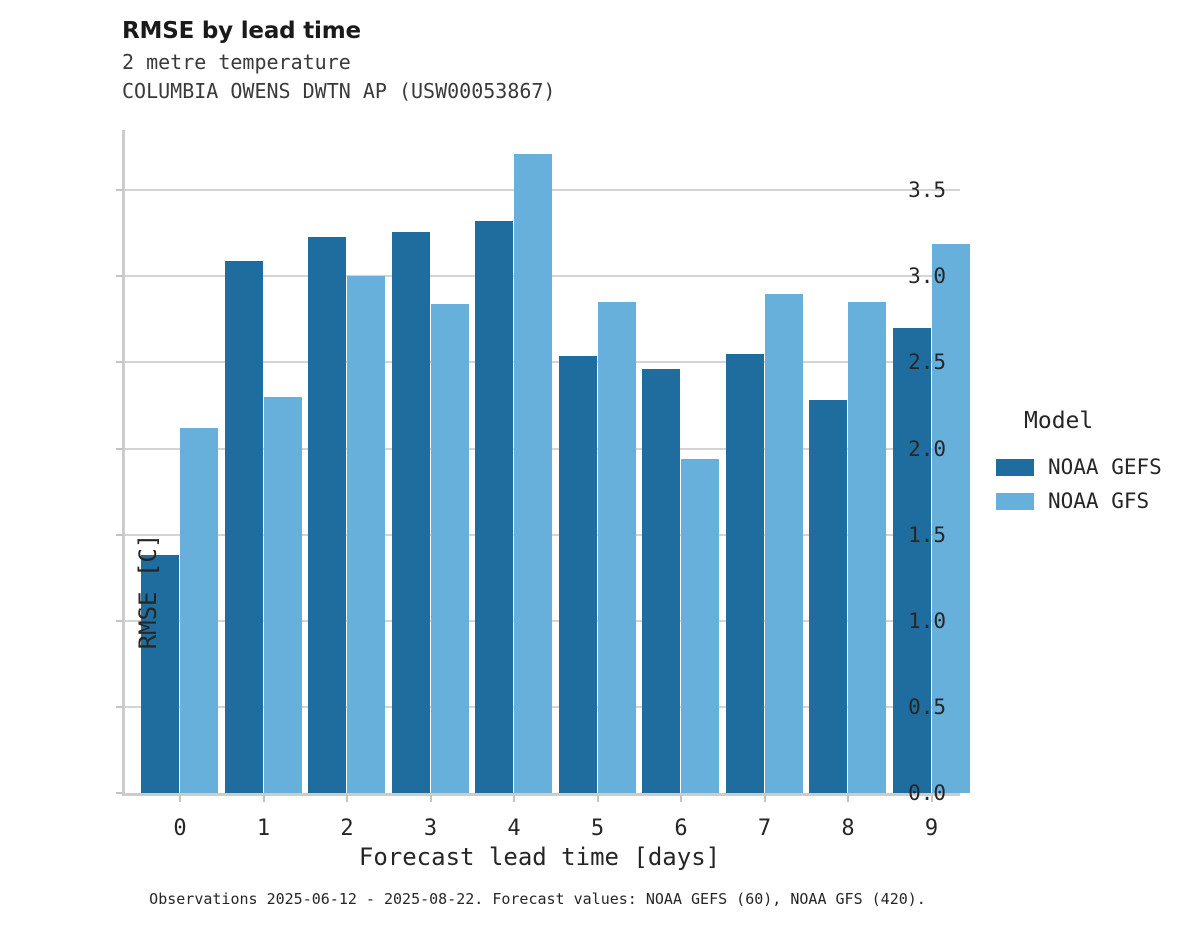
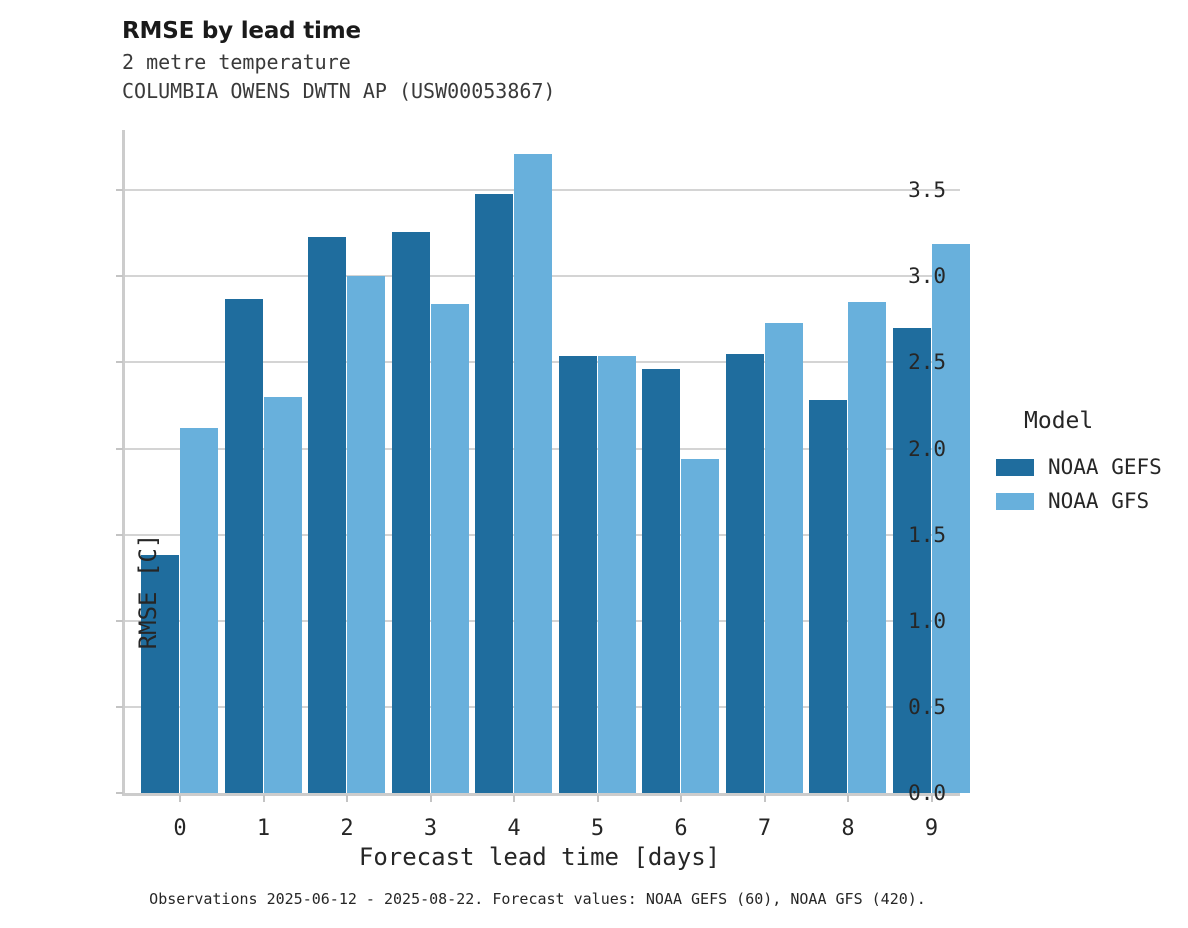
NOAA GEFS/1: 3.09 -> 2.87
NOAA GEFS/4: 3.32 -> 3.48
NOAA GFS/5: 2.85 -> 2.54
NOAA GFS/7: 2.90 -> 2.73
